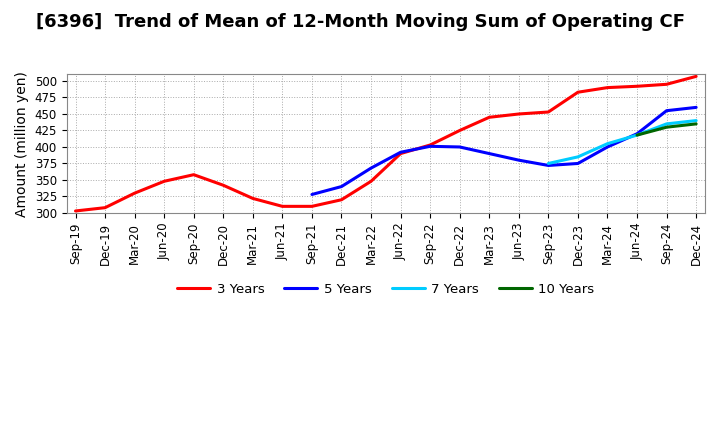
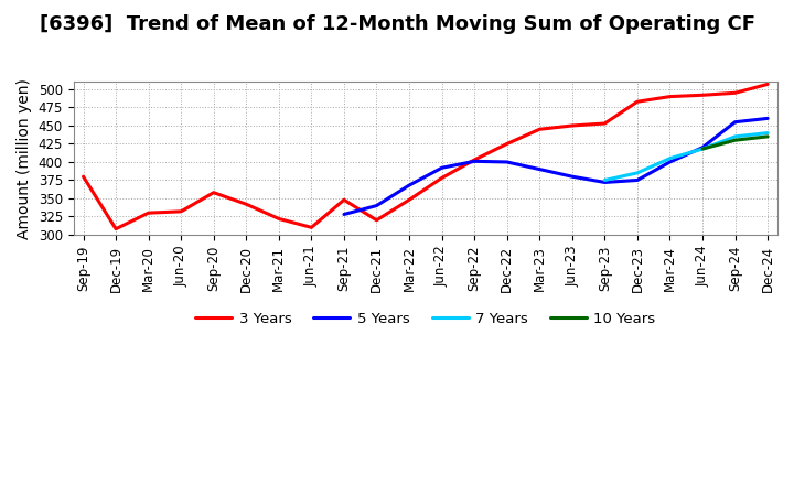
3 Years/Sep-19: 303 -> 380
3 Years/Jun-20: 348 -> 332
3 Years/Sep-21: 310 -> 348
3 Years/Jun-22: 390 -> 378
